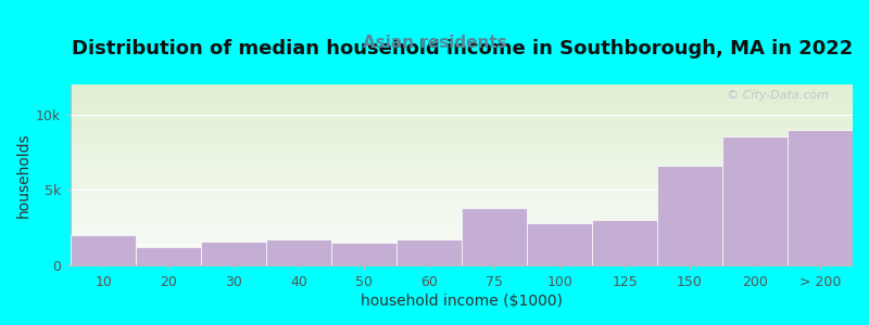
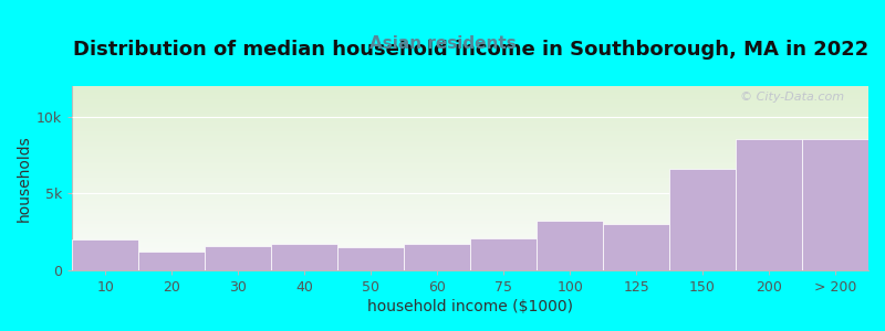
75: 3.8k -> 2.1k
100: 2.8k -> 3.2k
> 200: 9.0k -> 8.5k
